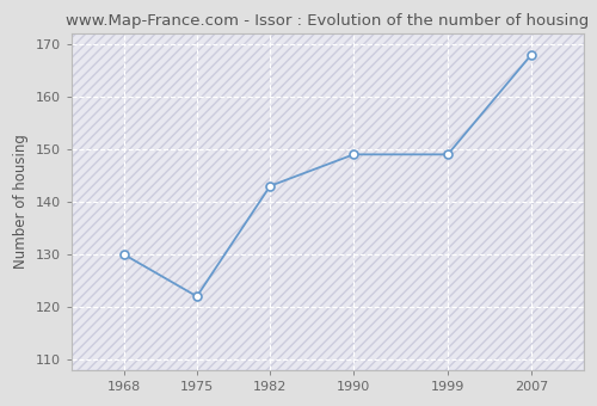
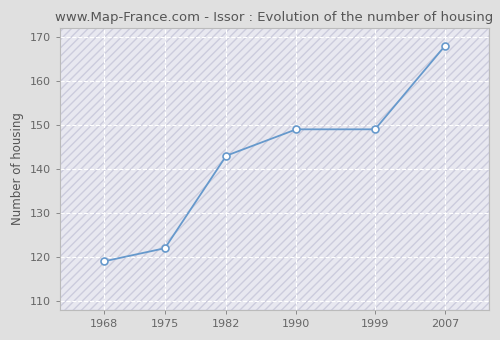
1968: 130 -> 119
